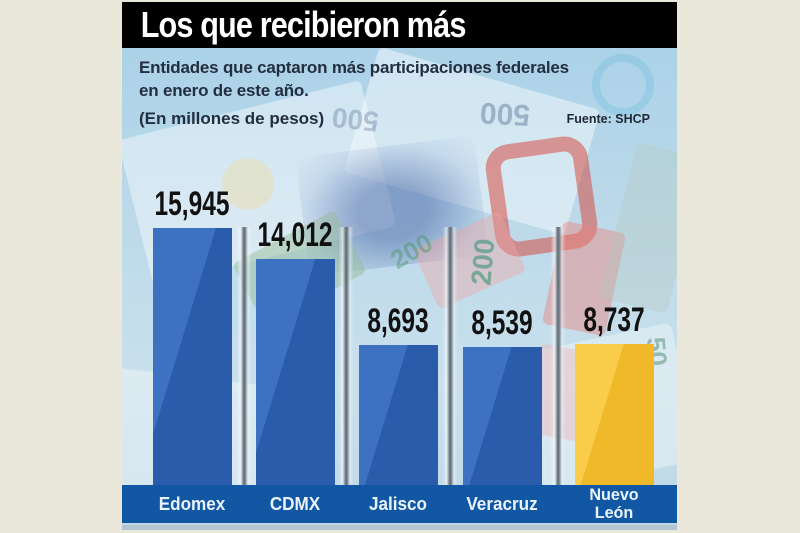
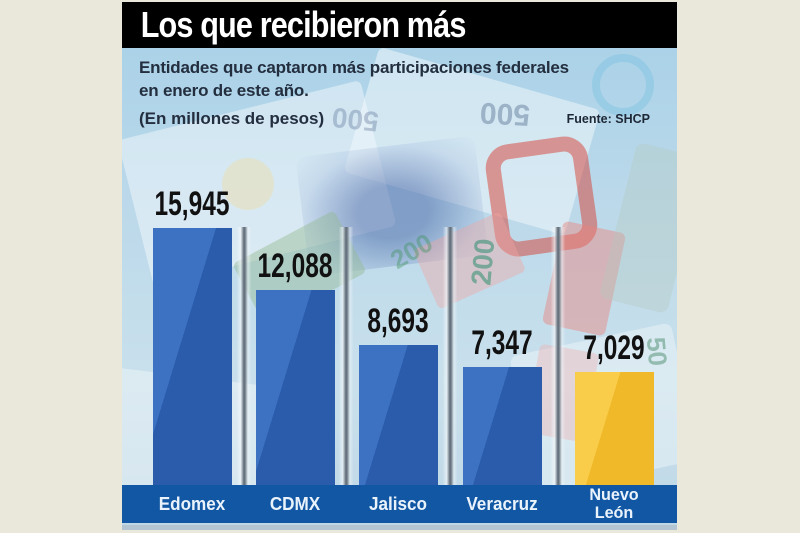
CDMX: 14,012 -> 12,088
Veracruz: 8,539 -> 7,347
Nuevo León: 8,737 -> 7,029
